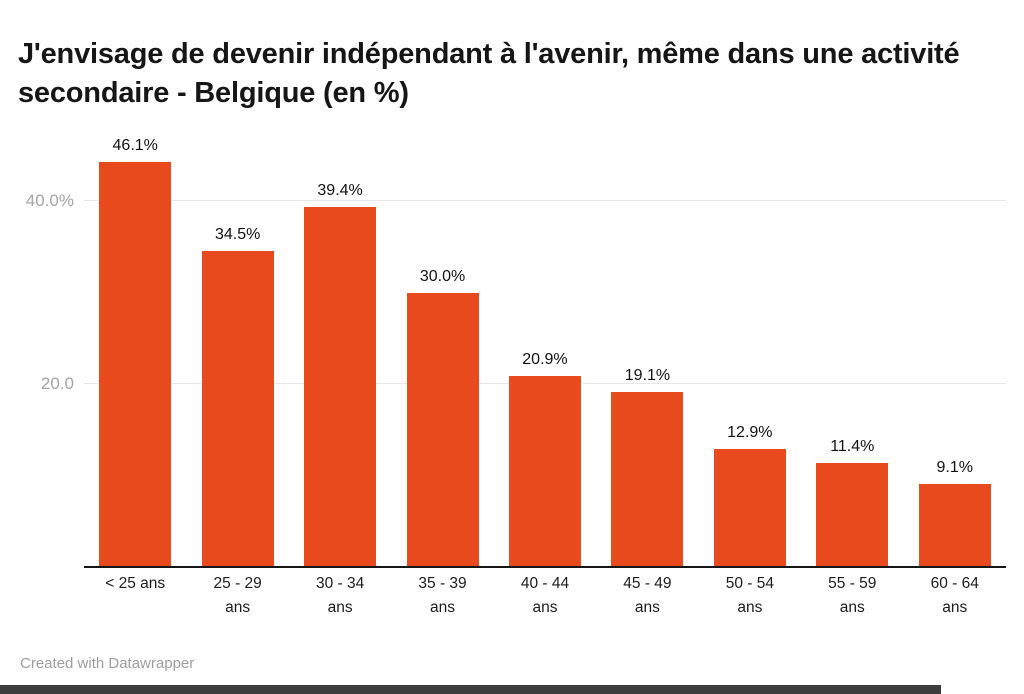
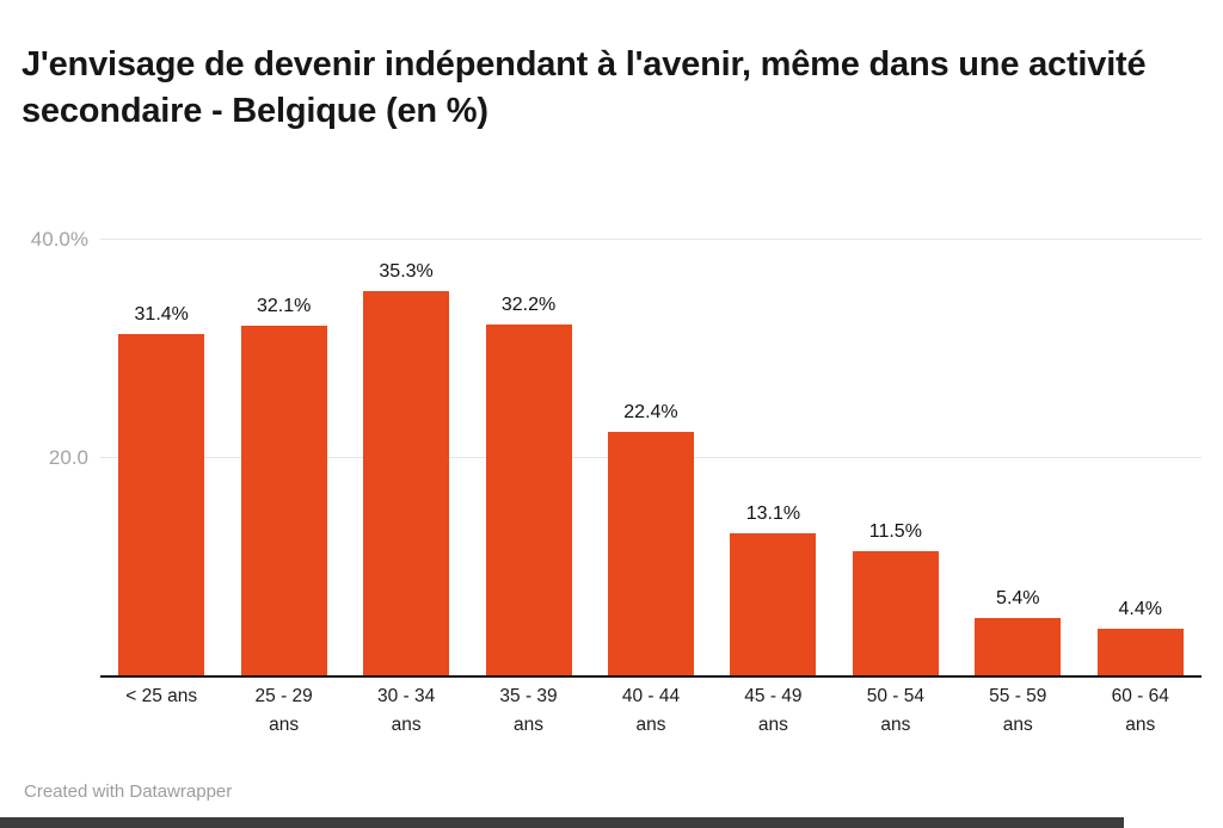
< 25 ans: 46.1% -> 31.4%
25 - 29 ans: 34.5% -> 32.1%
30 - 34 ans: 39.4% -> 35.3%
35 - 39 ans: 30.0% -> 32.2%
40 - 44 ans: 20.9% -> 22.4%
45 - 49 ans: 19.1% -> 13.1%
50 - 54 ans: 12.9% -> 11.5%
55 - 59 ans: 11.4% -> 5.4%
60 - 64 ans: 9.1% -> 4.4%
